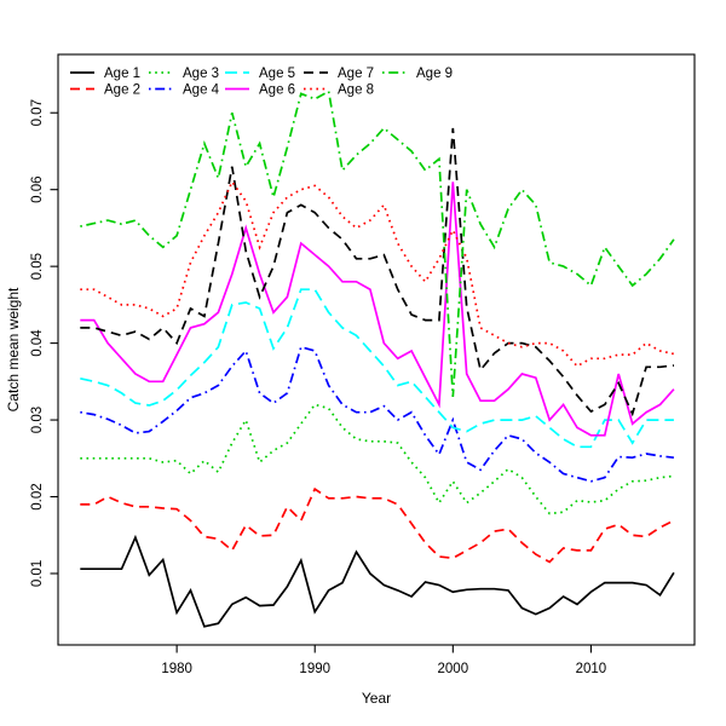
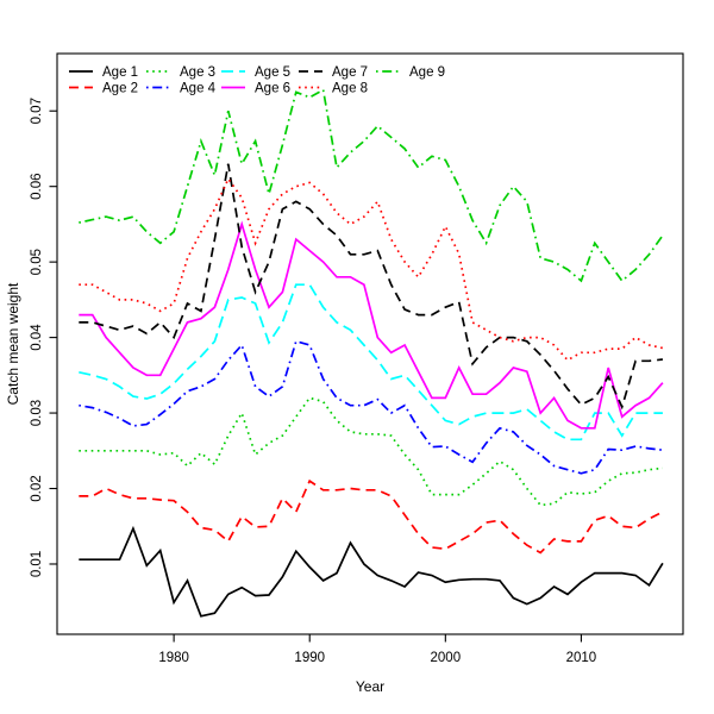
Age 1/1990: 0.005 -> 0.010
Age 3/2000: 0.022 -> 0.019
Age 4/2000: 0.030 -> 0.026
Age 6/2000: 0.061 -> 0.032
Age 7/2000: 0.068 -> 0.044
Age 9/2000: 0.033 -> 0.064
